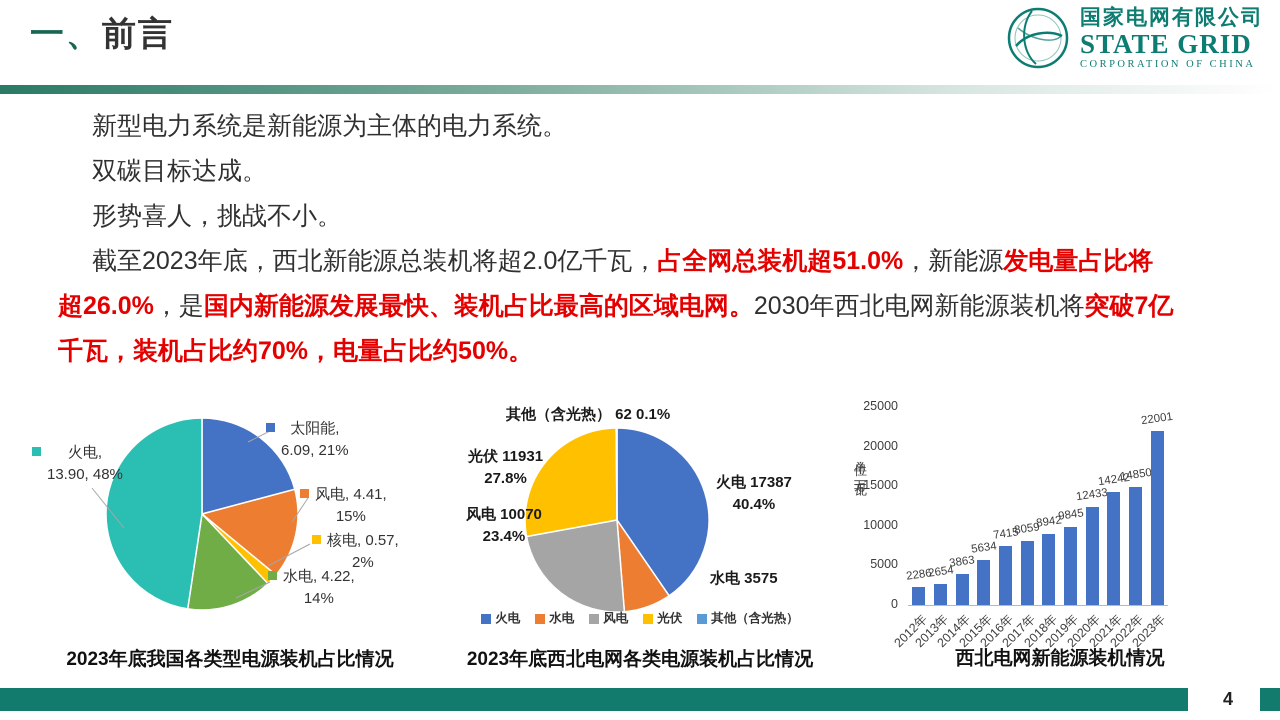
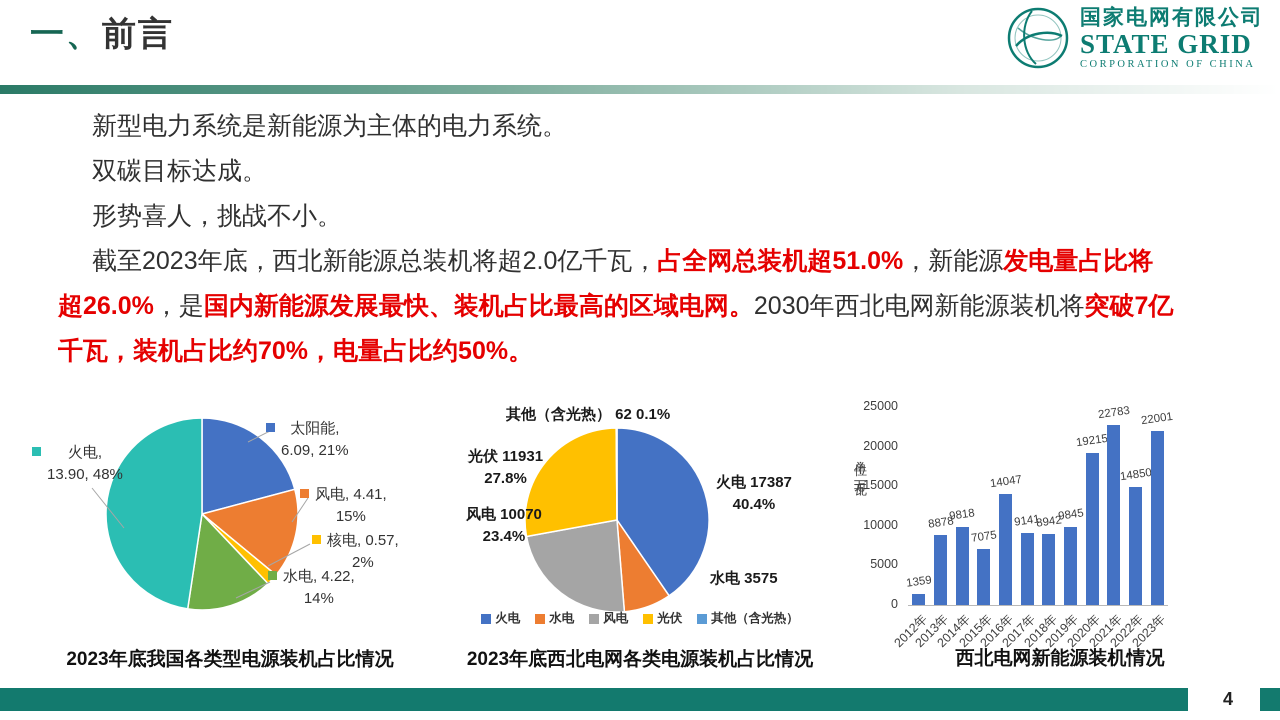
西北电网新能源装机情况/2012年: 2286 -> 1359
西北电网新能源装机情况/2013年: 2654 -> 8878
西北电网新能源装机情况/2014年: 3863 -> 9818
西北电网新能源装机情况/2015年: 5634 -> 7075
西北电网新能源装机情况/2016年: 7415 -> 14047
西北电网新能源装机情况/2017年: 8059 -> 9141
西北电网新能源装机情况/2020年: 12433 -> 19215
西北电网新能源装机情况/2021年: 14242 -> 22783
